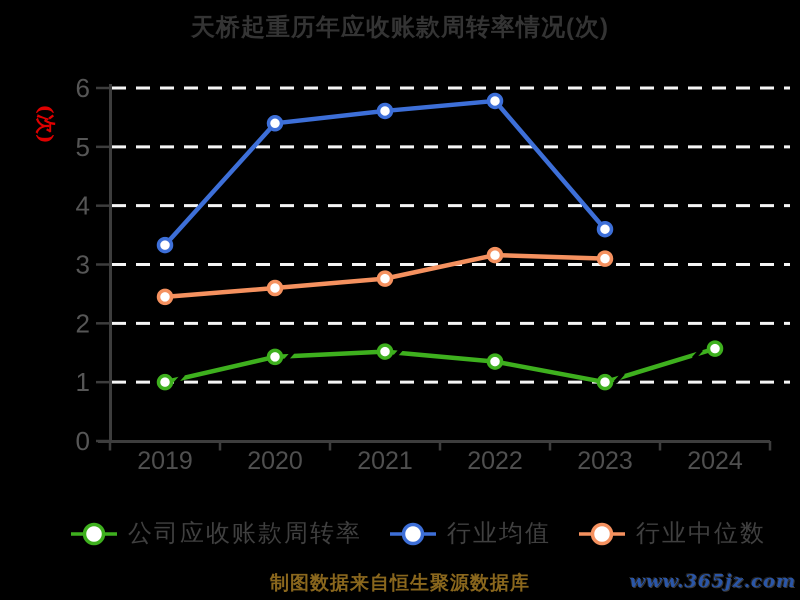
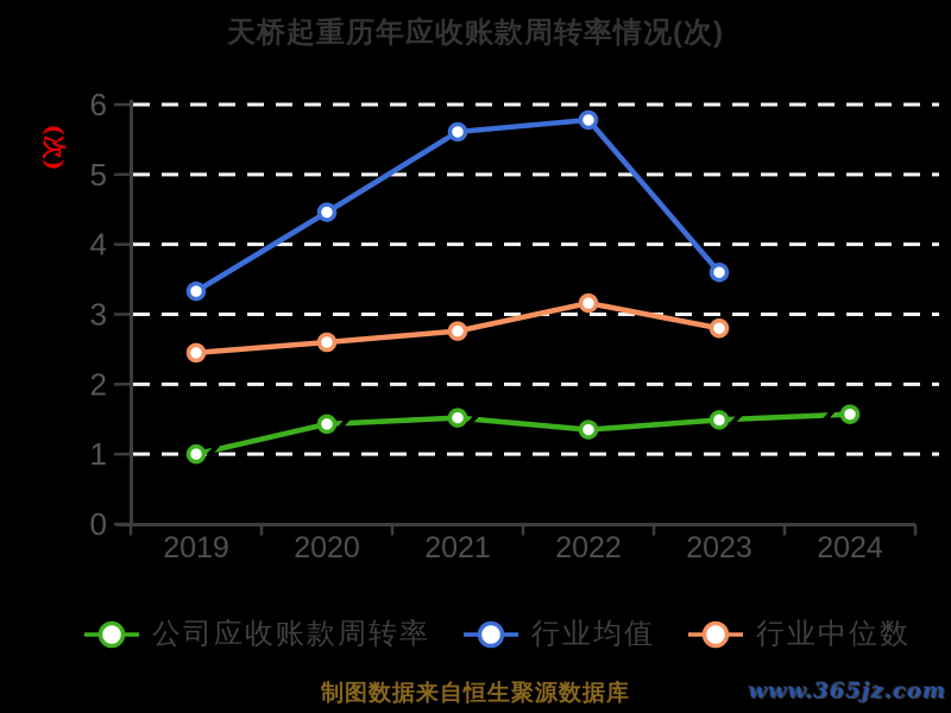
行业均值/2020: 5.4 -> 4.5
公司应收账款周转率/2023: 1.0 -> 1.5
行业中位数/2023: 3.1 -> 2.8
